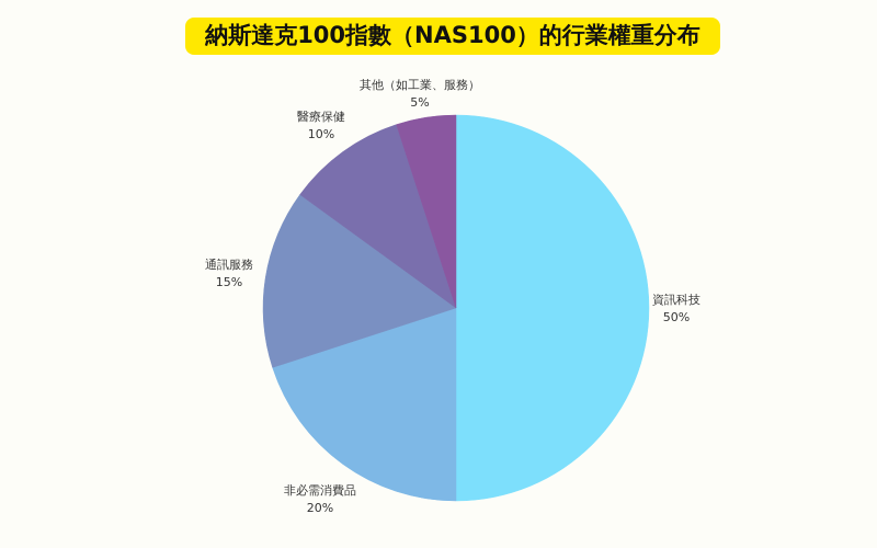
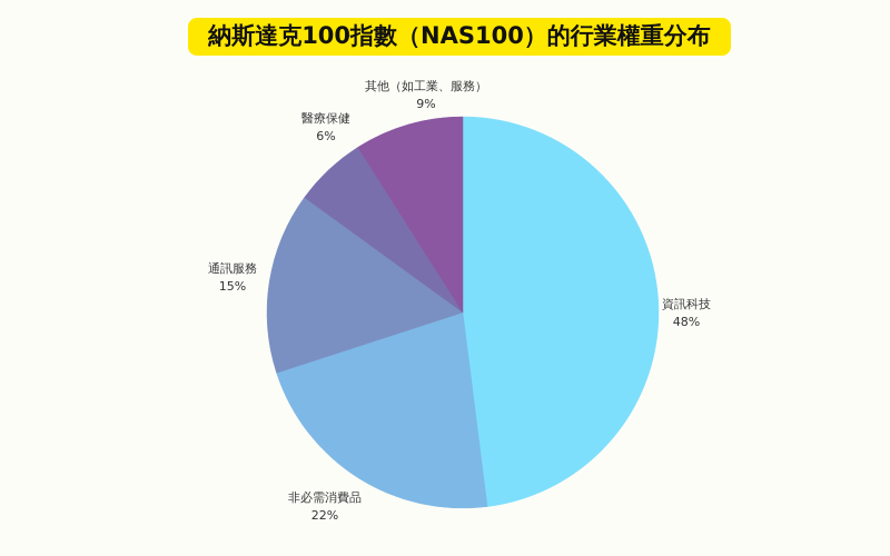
資訊科技: 50% -> 48%
非必需消費品: 20% -> 22%
醫療保健: 10% -> 6%
其他（如工業、服務）: 5% -> 9%
